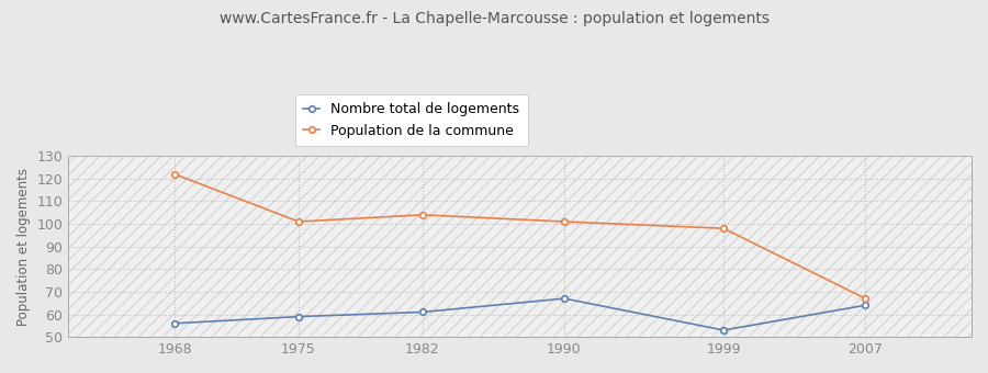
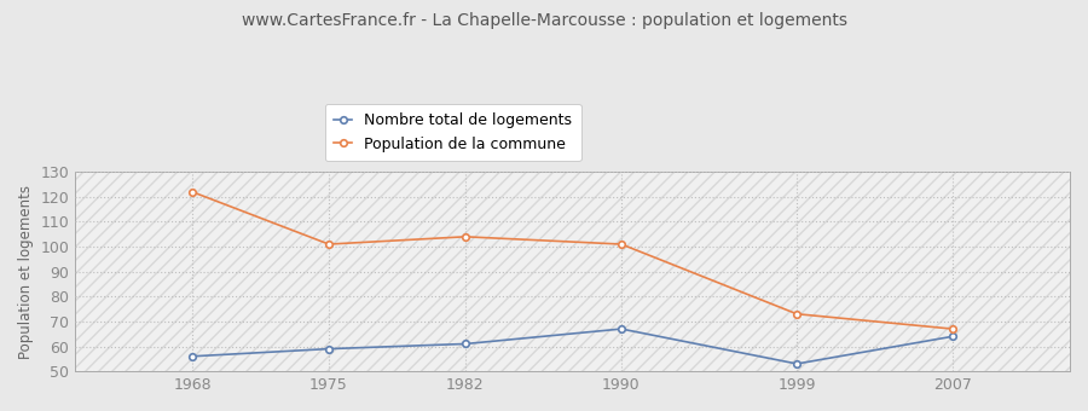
Population de la commune/1999: 98 -> 73
